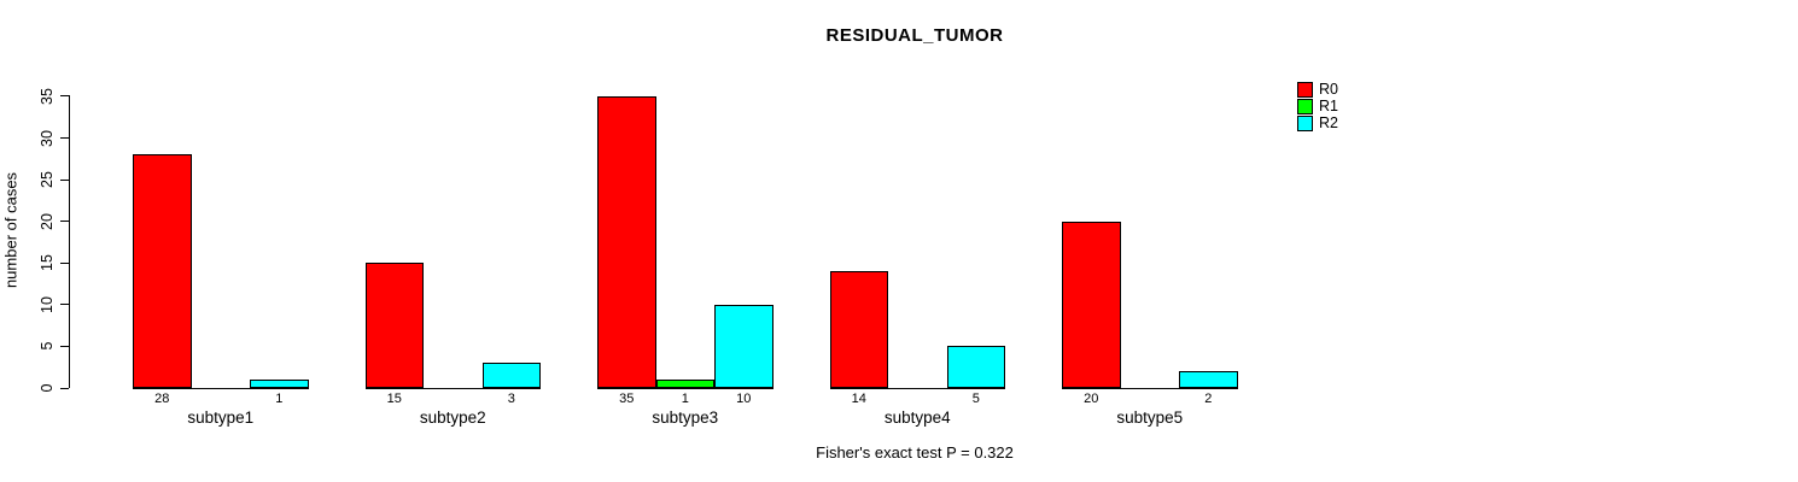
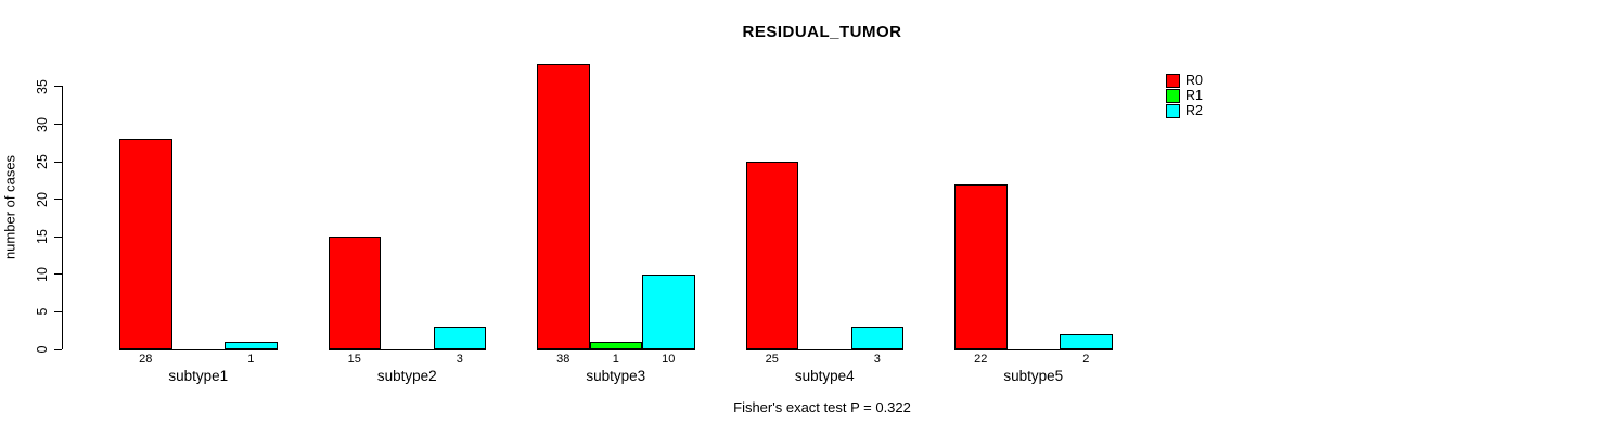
R0/subtype3: 35 -> 38
R0/subtype4: 14 -> 25
R2/subtype4: 5 -> 3
R0/subtype5: 20 -> 22
